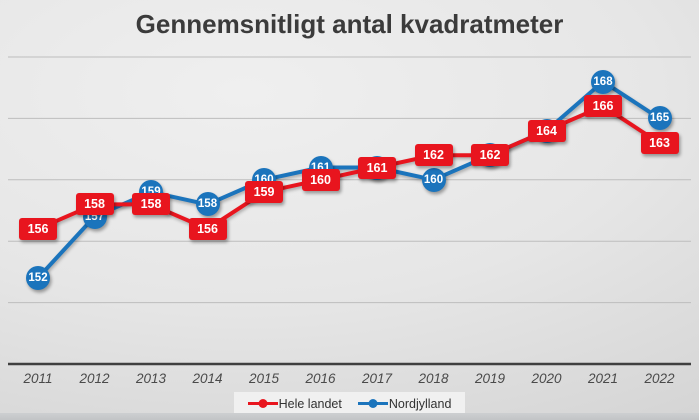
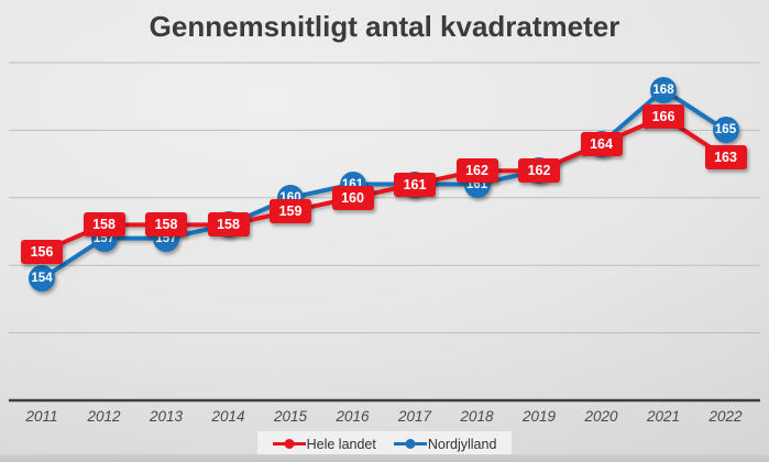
Nordjylland/2011: 152 -> 154
Nordjylland/2013: 159 -> 157
Hele landet/2014: 156 -> 158
Nordjylland/2018: 160 -> 161
